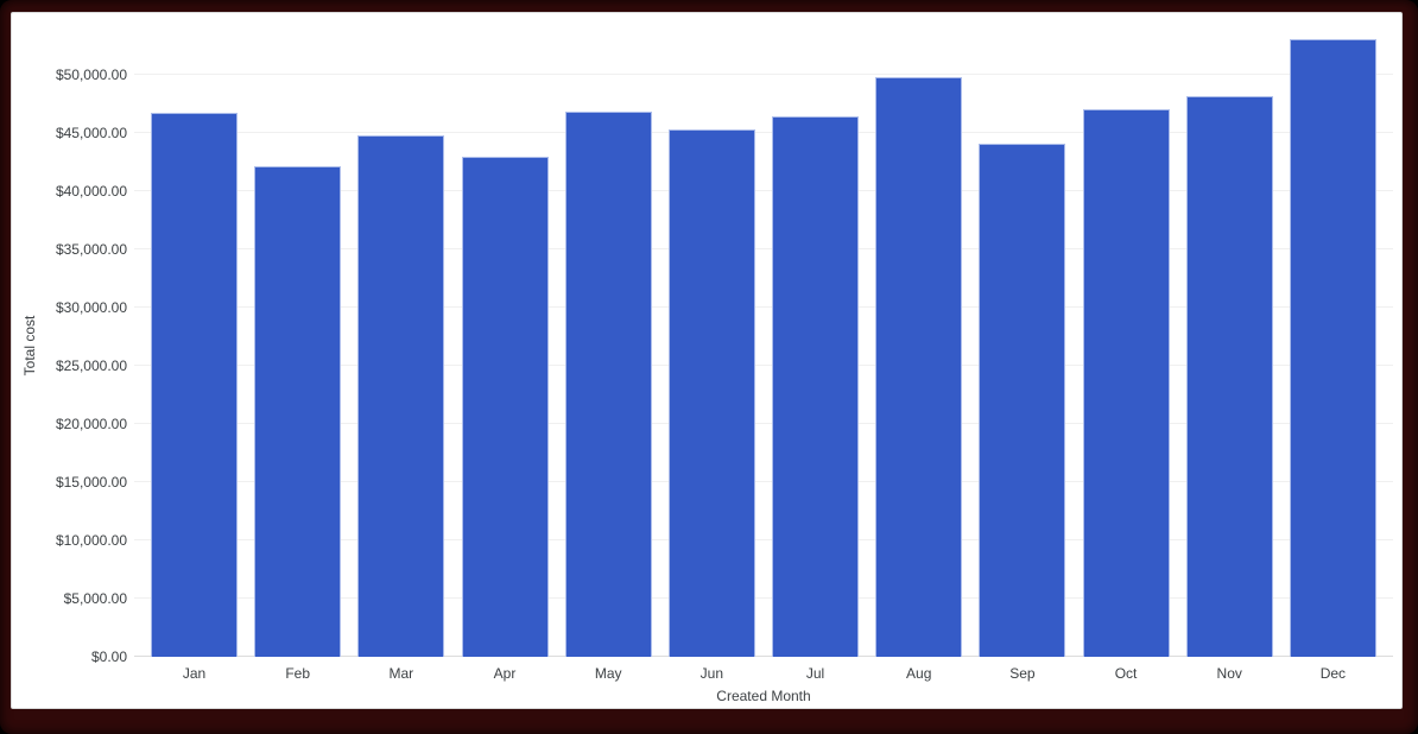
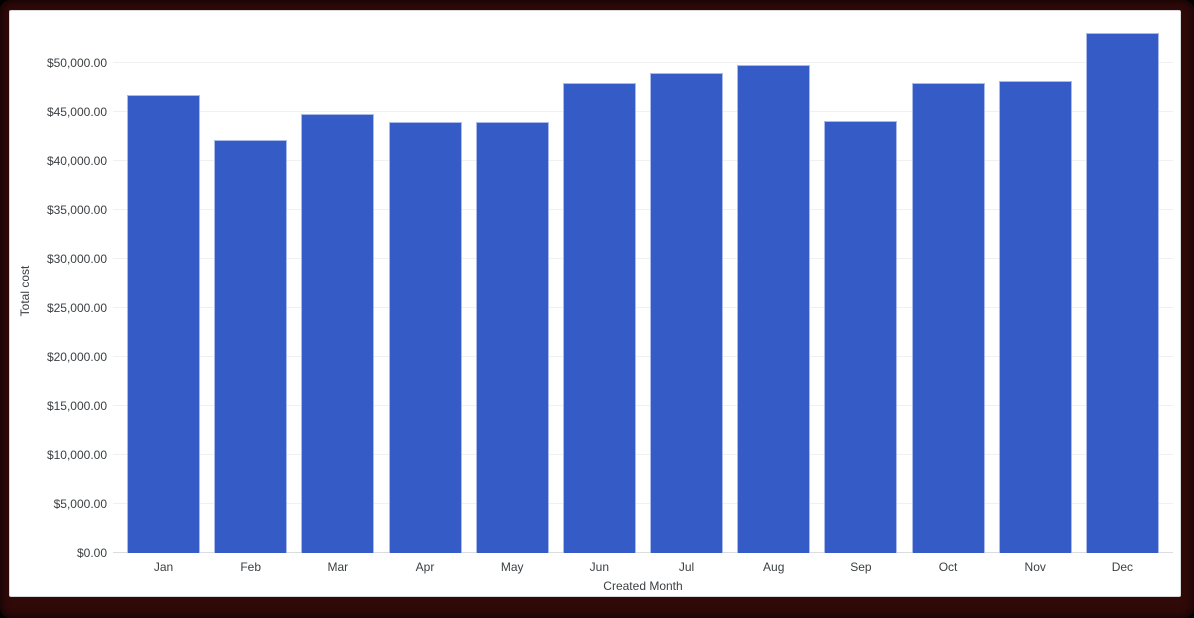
Apr: $43000 -> $44000
May: $47000 -> $44000
Jun: $45000 -> $48000
Jul: $46000 -> $49000
Oct: $47000 -> $48000
